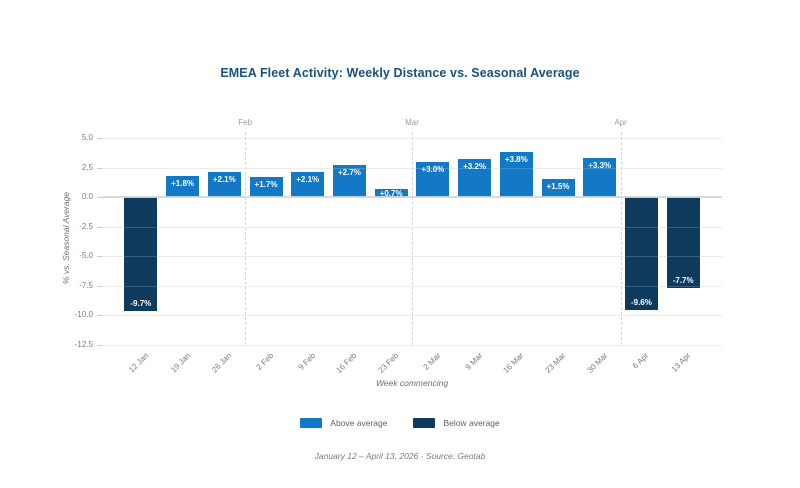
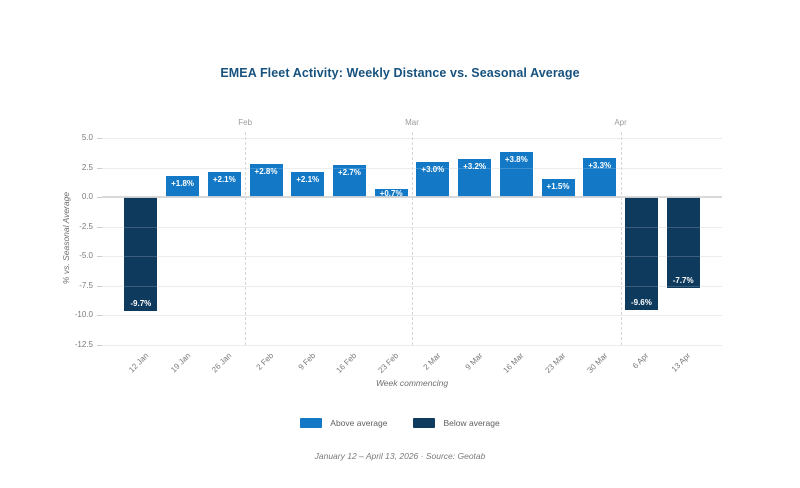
2 Feb: +1.7% -> +2.8%
